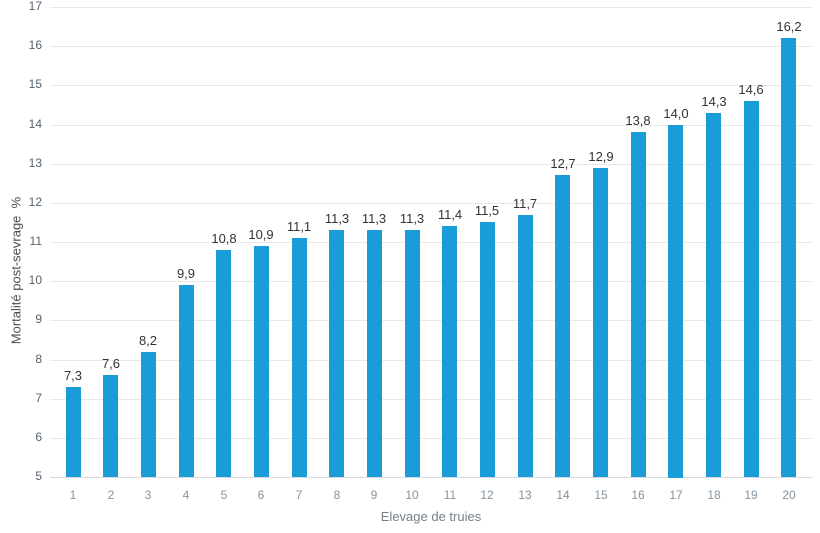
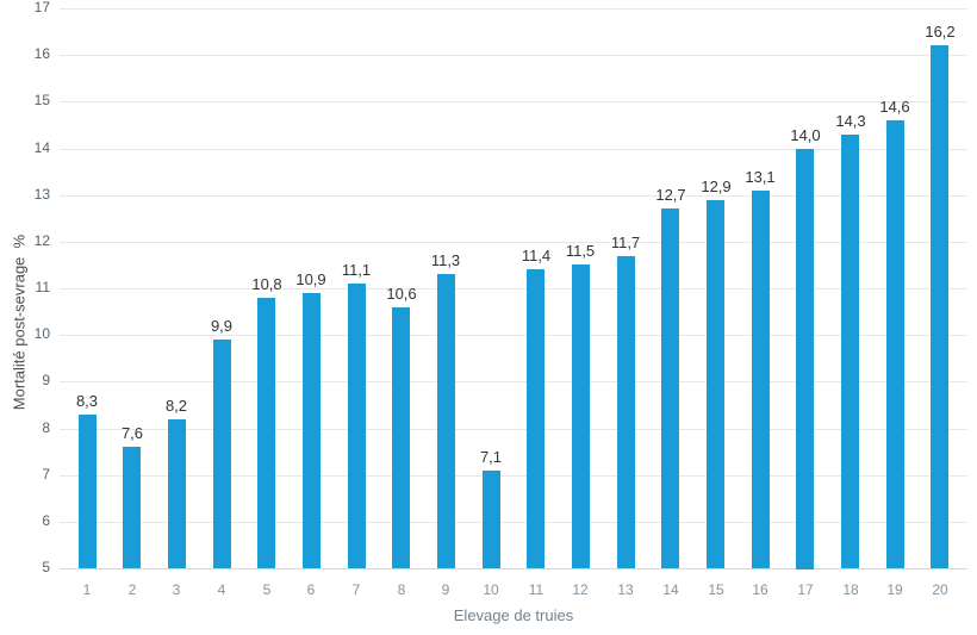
1: 7,3 -> 8,3
8: 11,3 -> 10,6
10: 11,3 -> 7,1
16: 13,8 -> 13,1
